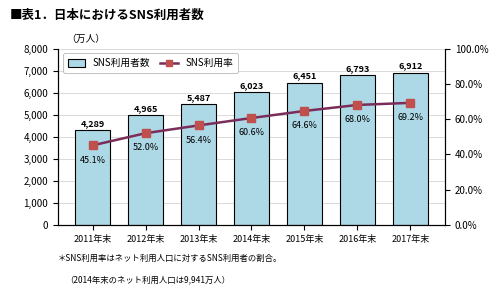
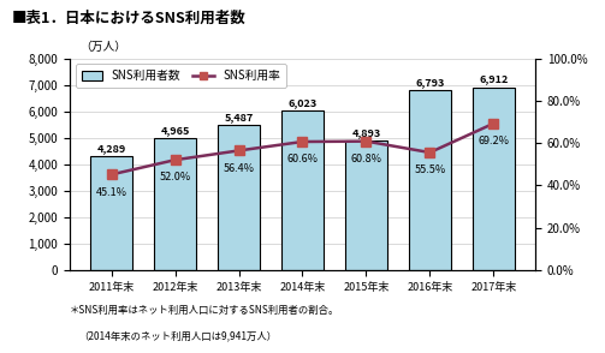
SNS利用者数/2015年末: 6,451 -> 4,893
SNS利用率/2015年末: 64.6% -> 60.8%
SNS利用率/2016年末: 68.0% -> 55.5%
